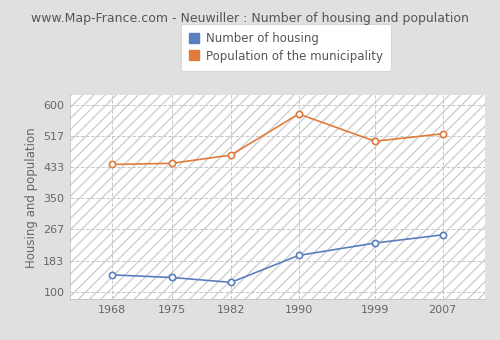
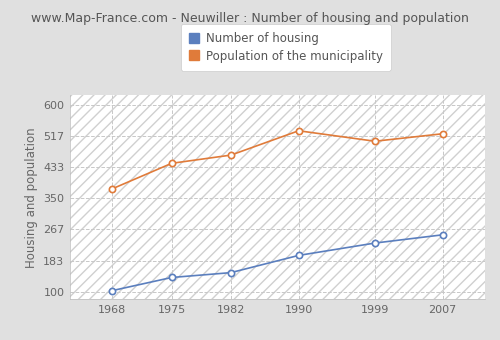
Number of housing/1968: 145 -> 103
Population of the municipality/1968: 440 -> 375
Number of housing/1982: 125 -> 151
Population of the municipality/1990: 575 -> 530
